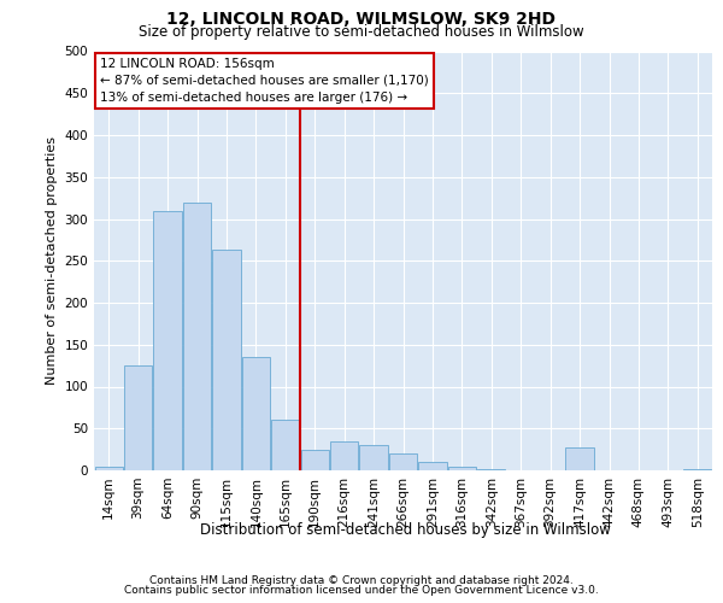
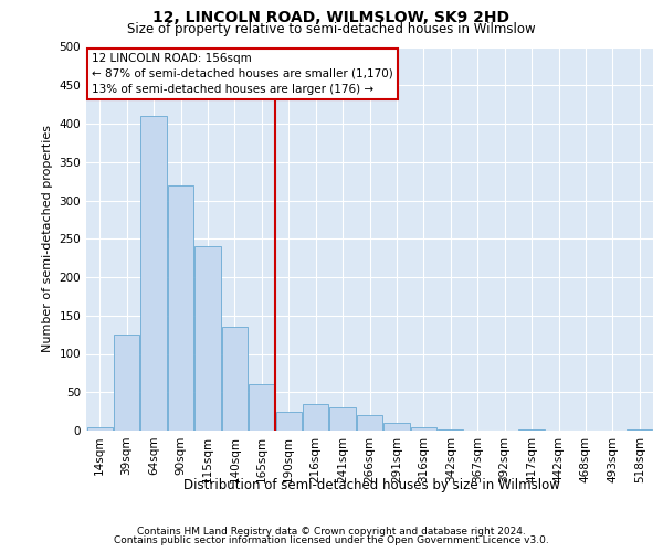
64sqm: 310 -> 410
115sqm: 264 -> 240
417sqm: 28 -> 2
